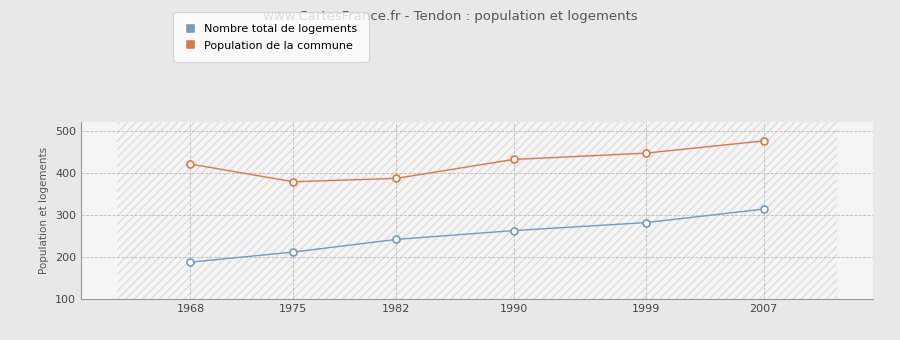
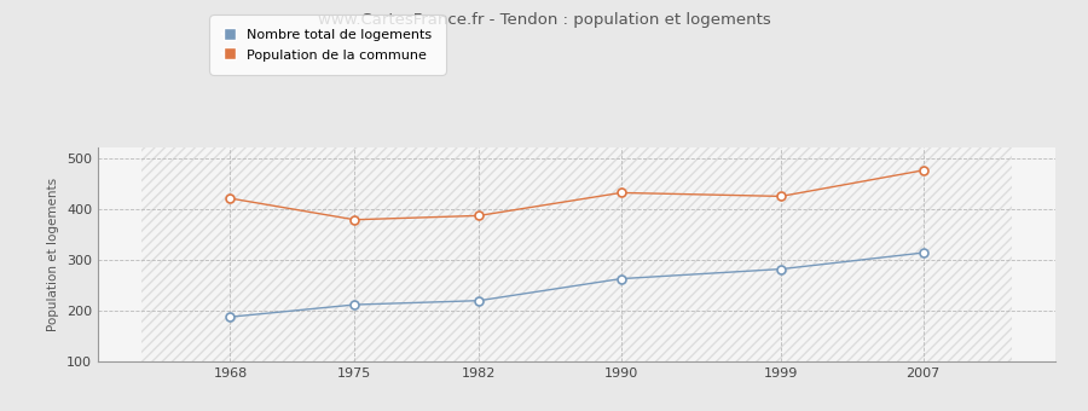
Nombre total de logements/1982: 242 -> 220
Population de la commune/1999: 447 -> 425
